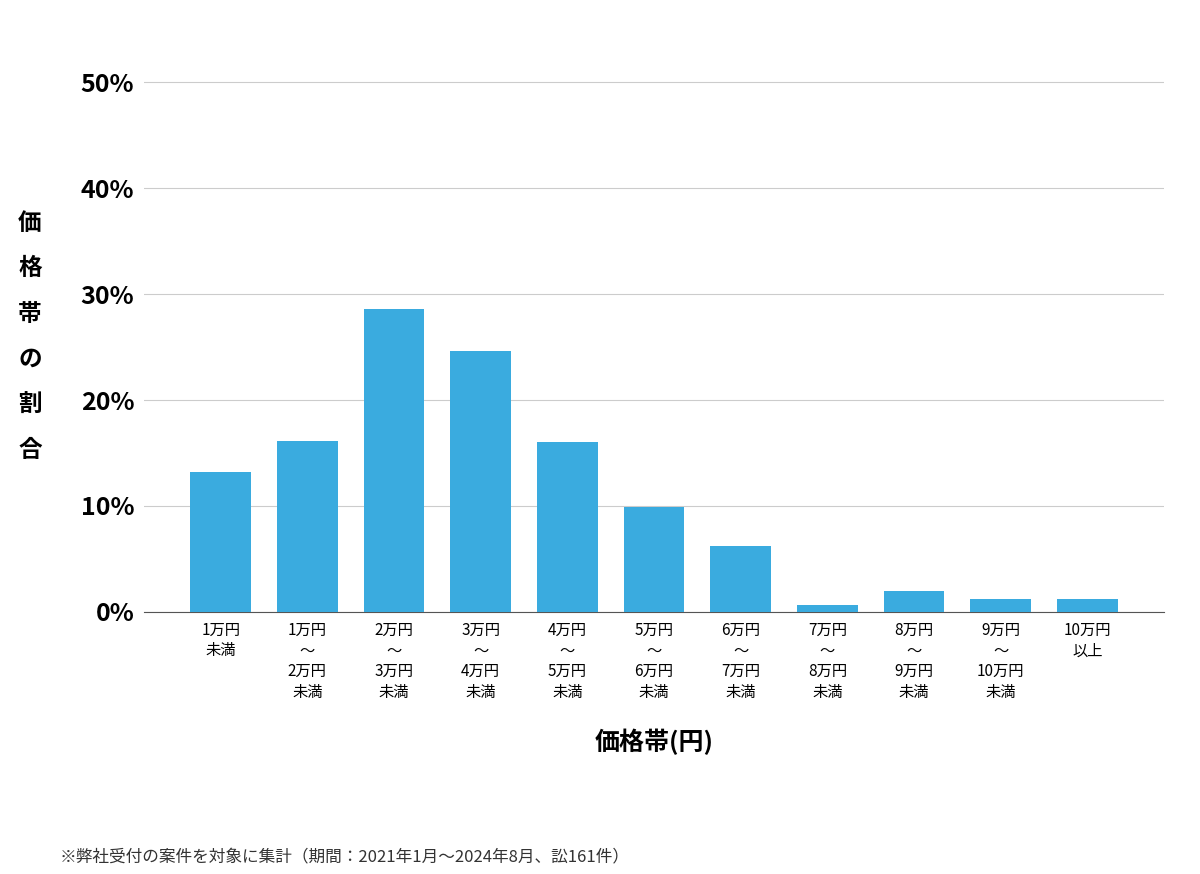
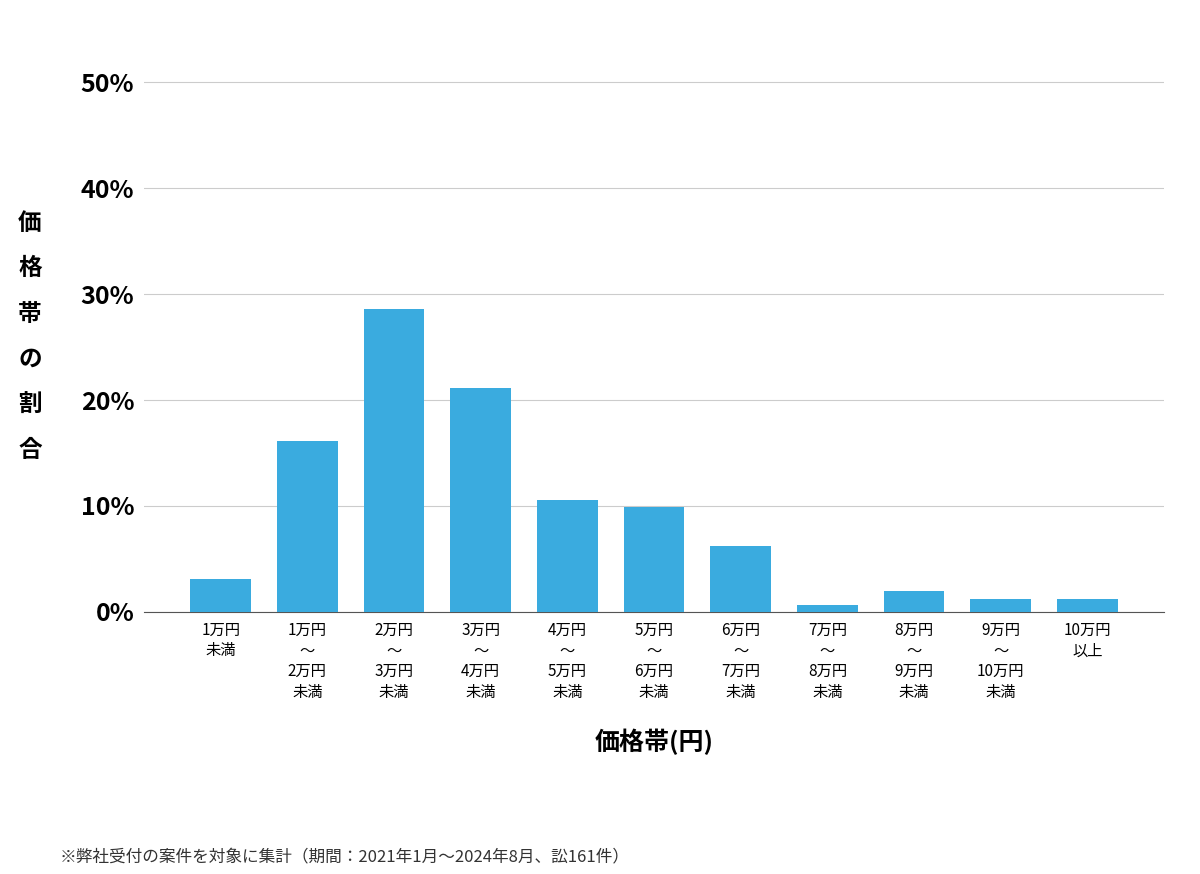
1万円 未満: 13.2% -> 3.1%
3万円 ～ 4万円 未満: 24.6% -> 21.1%
4万円 ～ 5万円 未満: 16.0% -> 10.6%
